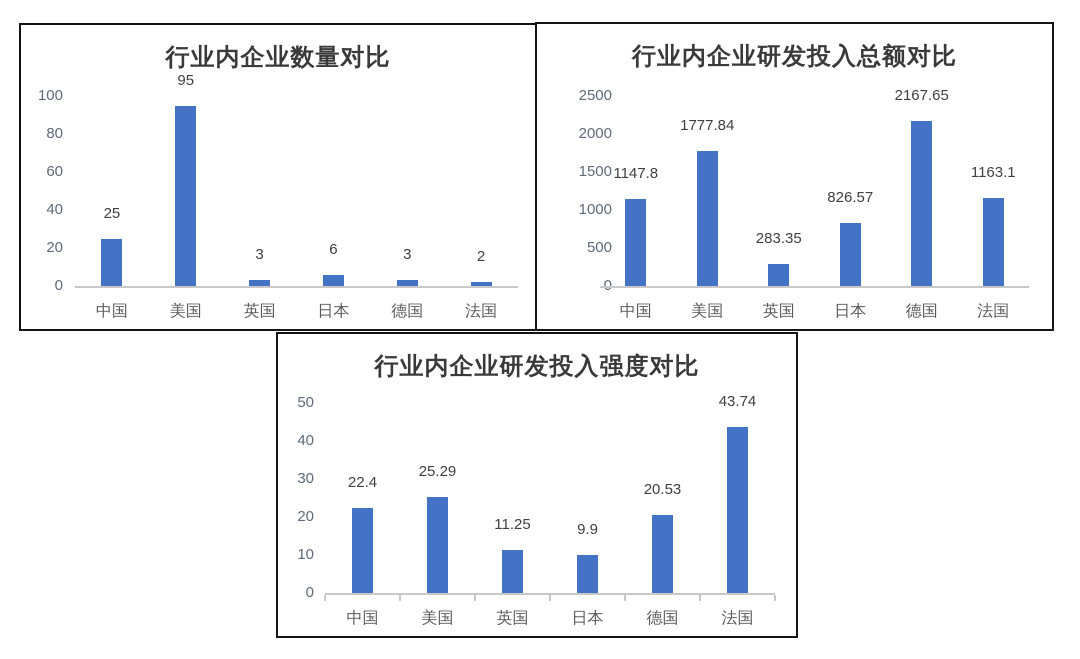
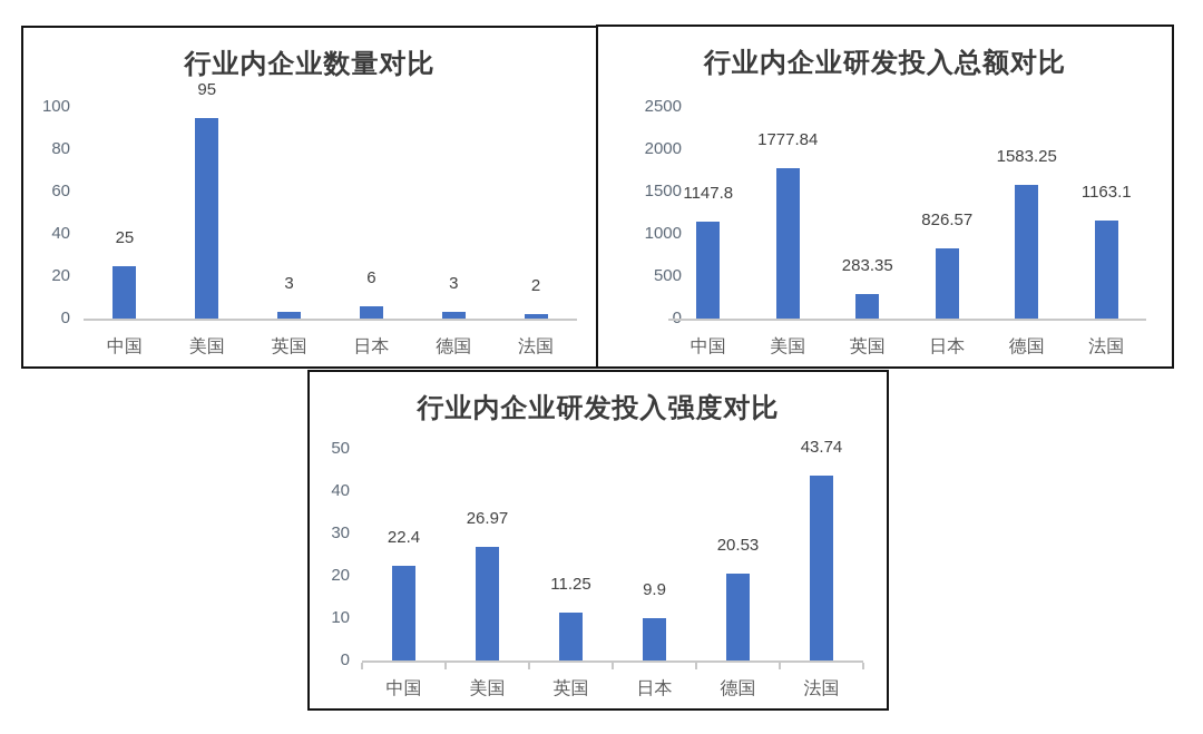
行业内企业研发投入总额对比/德国: 2167.65 -> 1583.25
行业内企业研发投入强度对比/美国: 25.29 -> 26.97
